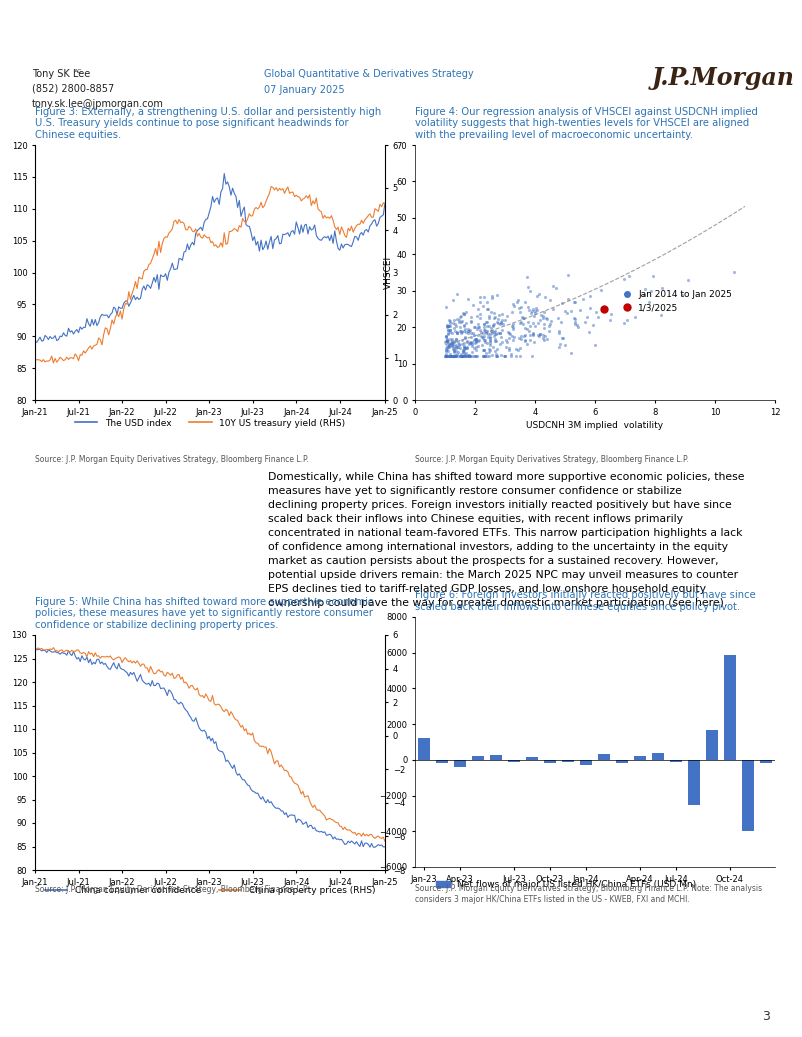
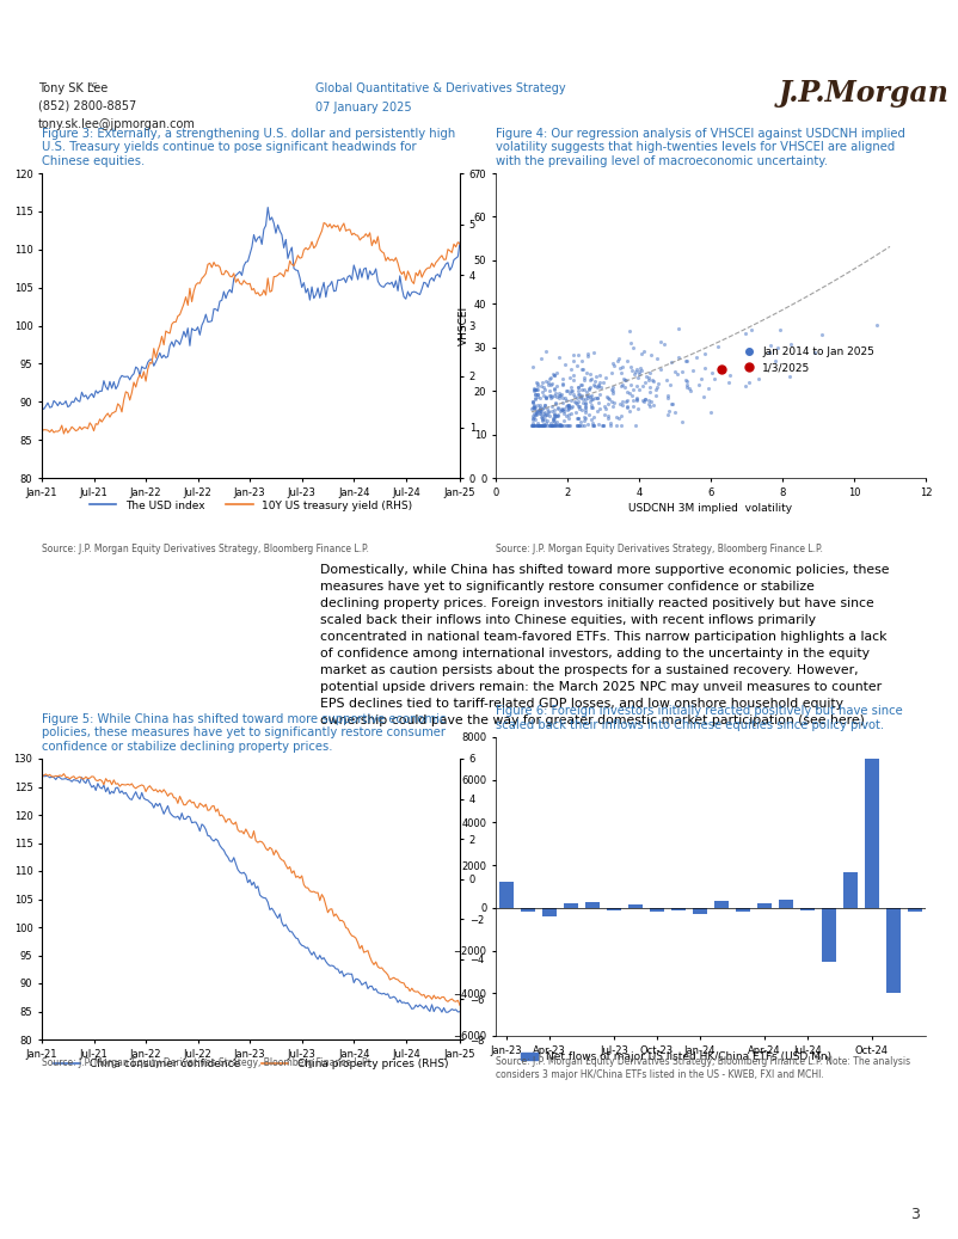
Oct-24: 5900 -> 7000
